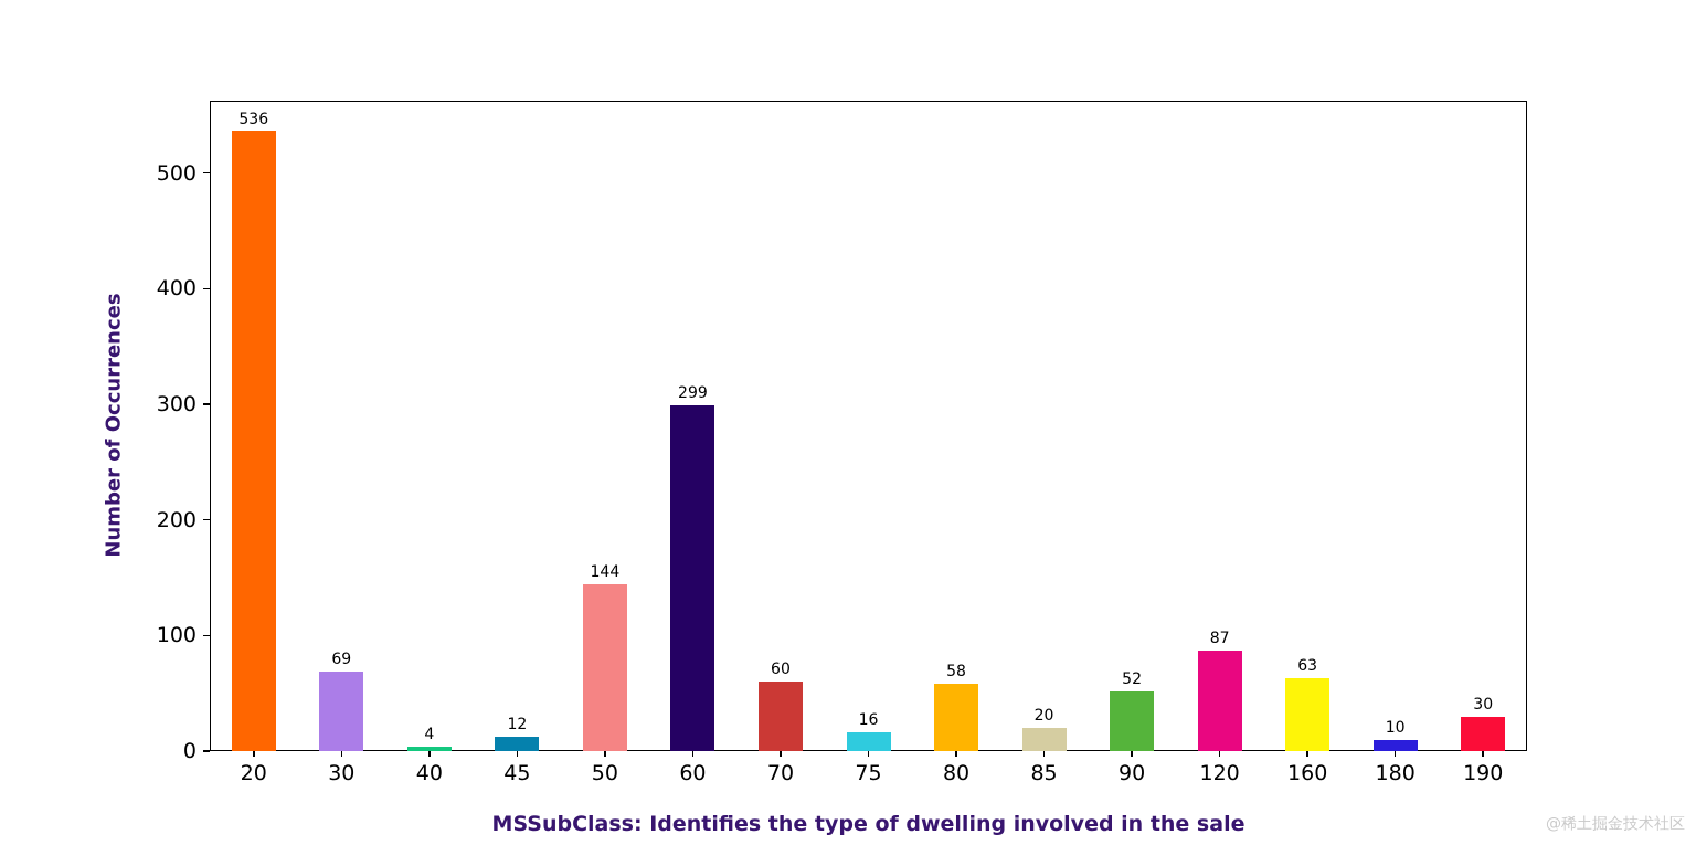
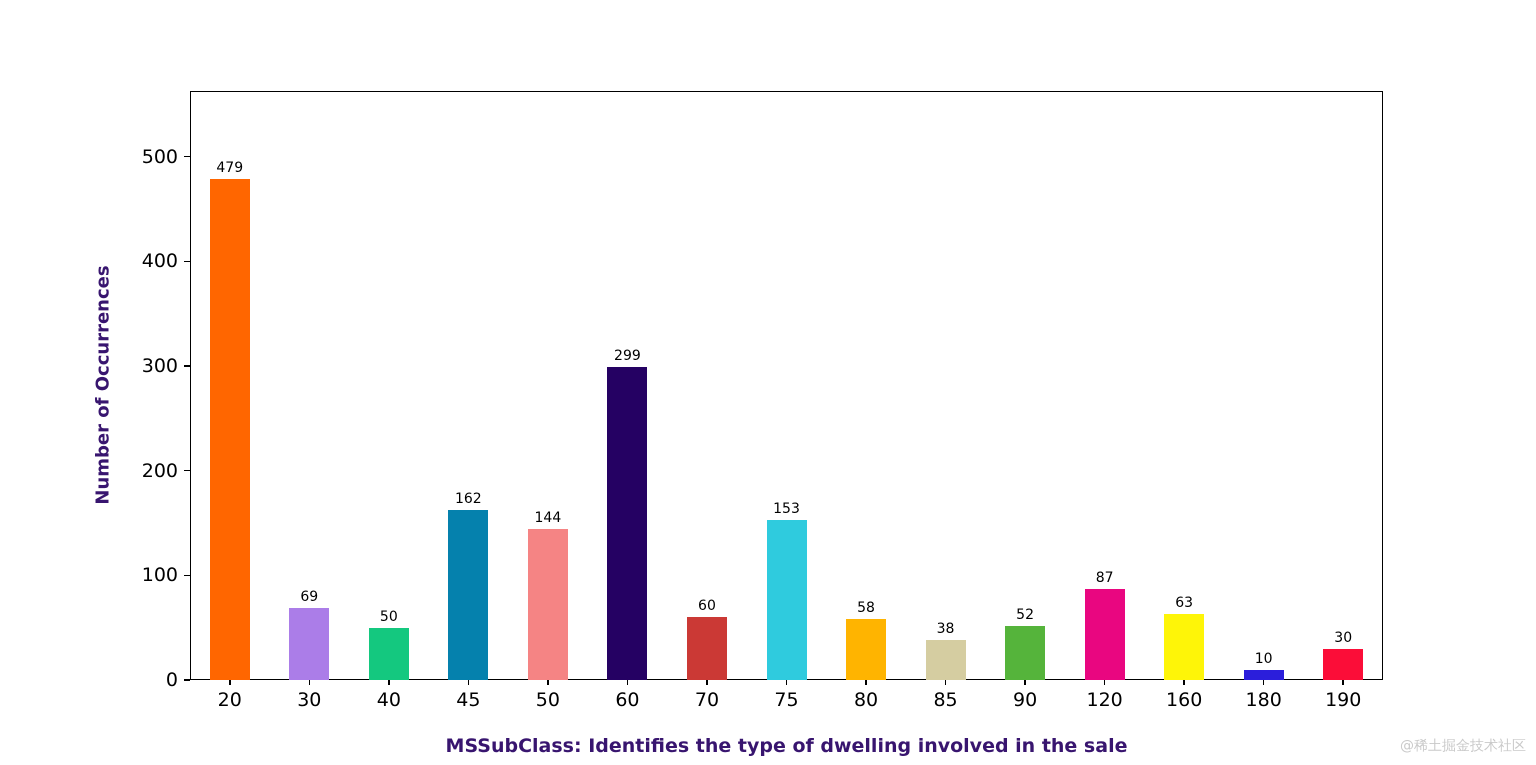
20: 536 -> 479
40: 4 -> 50
45: 12 -> 162
75: 16 -> 153
85: 20 -> 38
